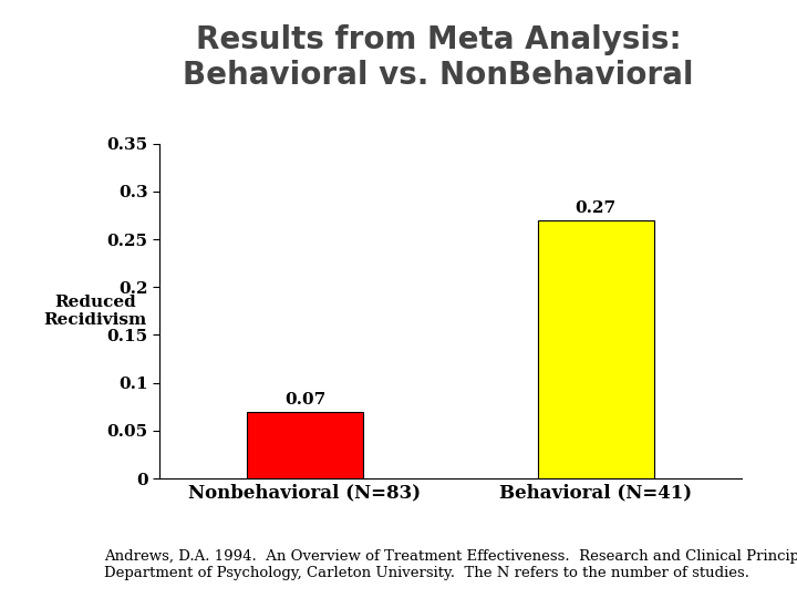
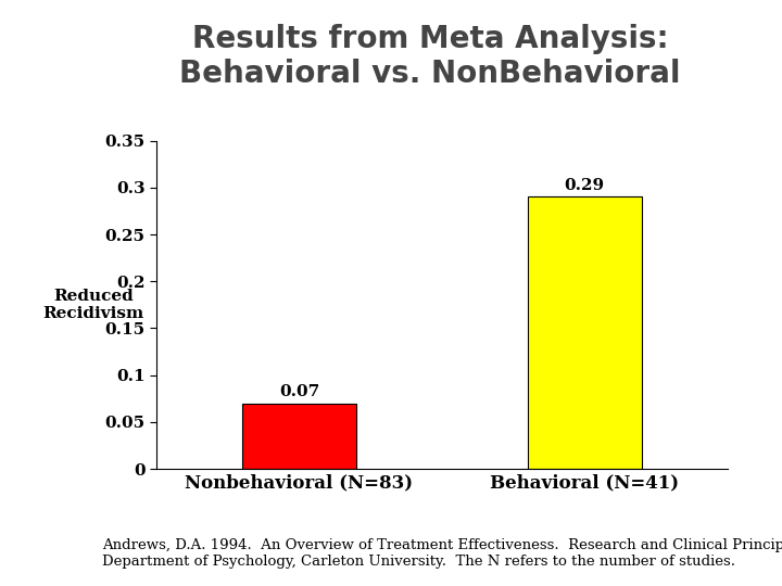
Behavioral (N=41): 0.27 -> 0.29
